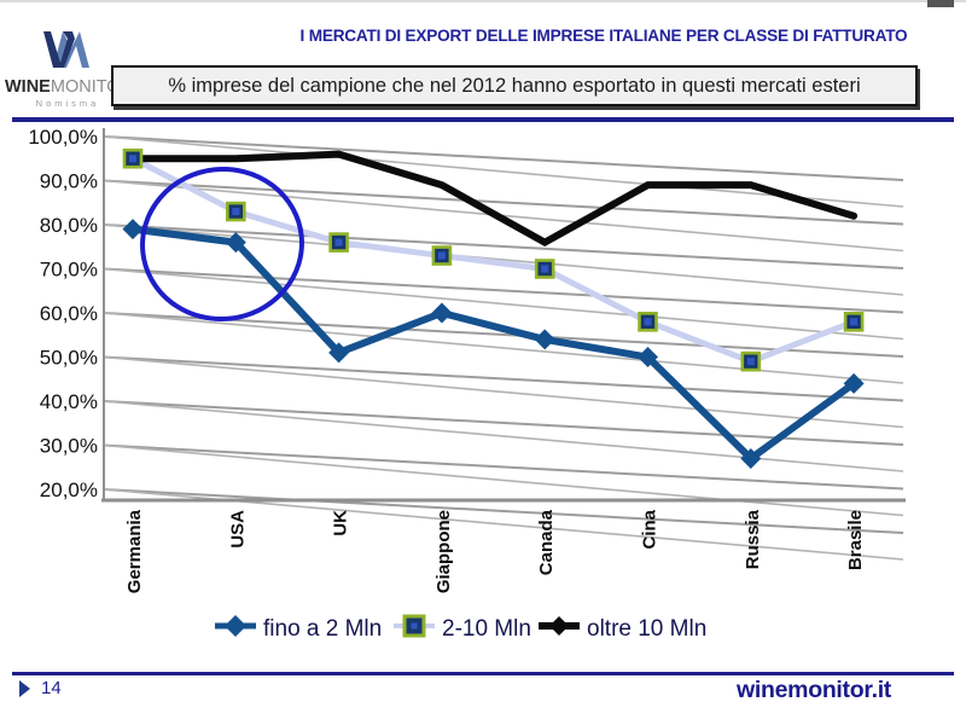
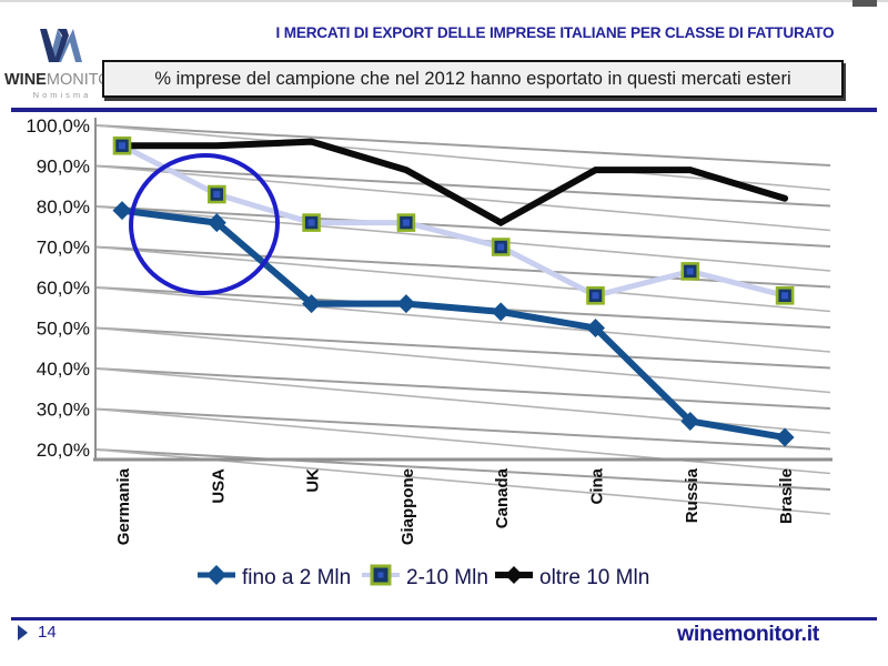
fino a 2 Mln/UK: 51% -> 56%
fino a 2 Mln/Giappone: 60% -> 56%
2-10 Mln/Giappone: 73% -> 76%
2-10 Mln/Russia: 49% -> 64%
fino a 2 Mln/Brasile: 44% -> 23%
